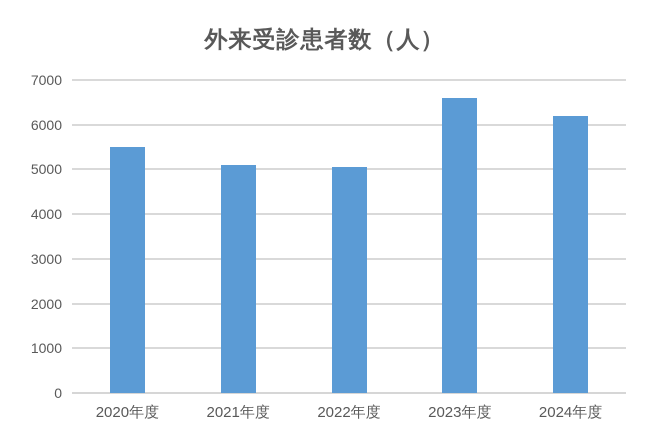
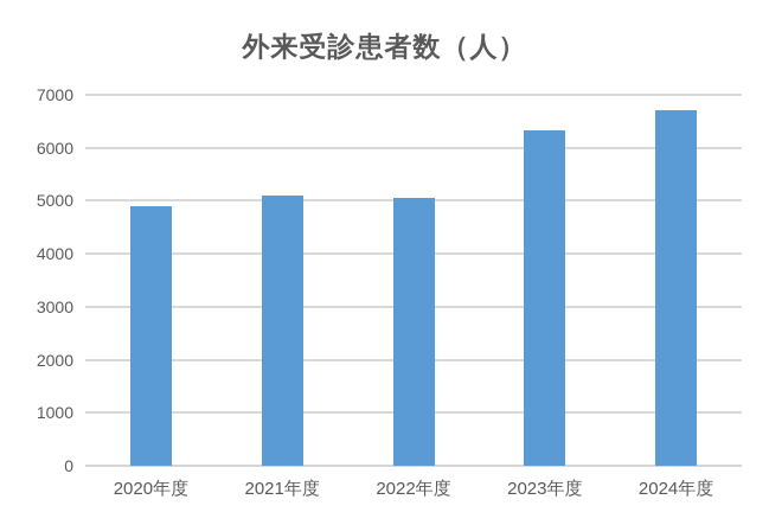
2020年度: 5500 -> 4900
2023年度: 6600 -> 6300
2024年度: 6200 -> 6700
